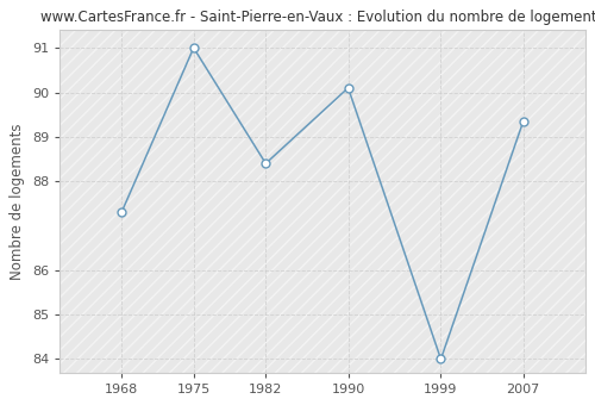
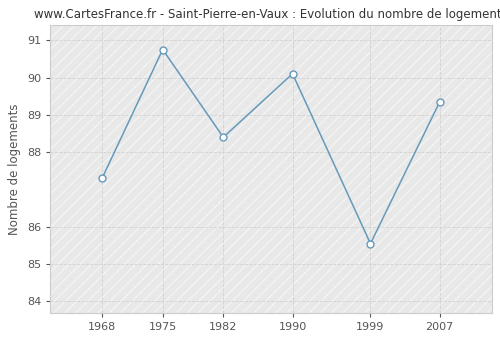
1975: 91.00 -> 90.75
1999: 84.00 -> 85.55
